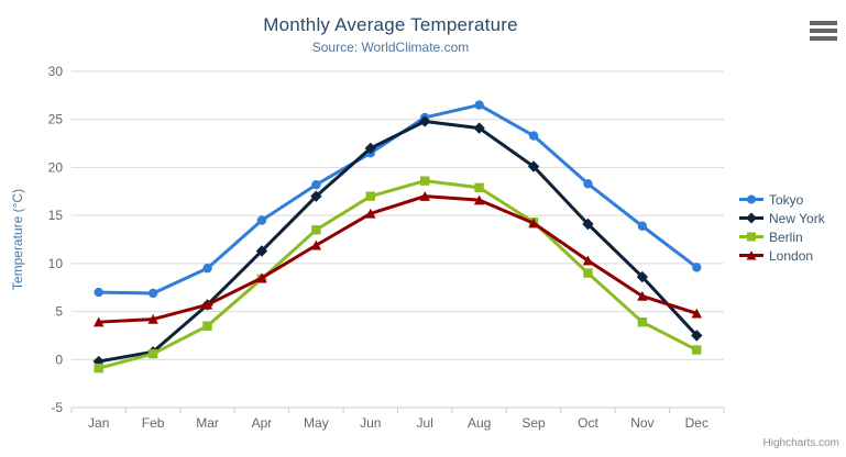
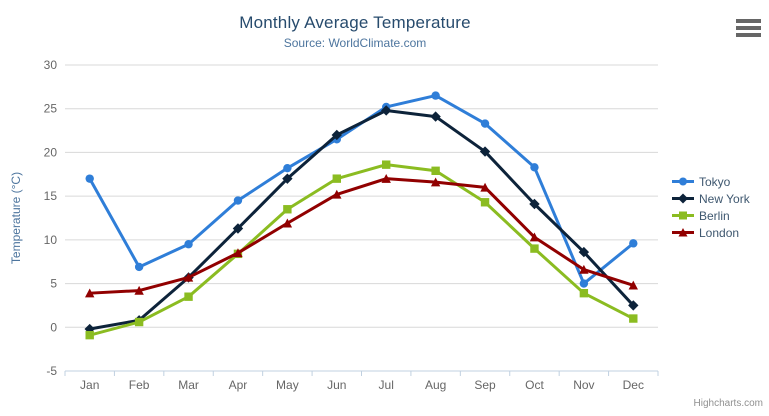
Tokyo/Jan: 7 -> 17
London/Sep: 14 -> 16
Tokyo/Nov: 14 -> 5
